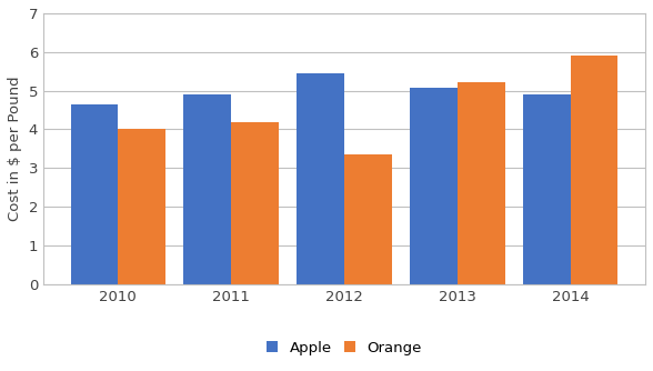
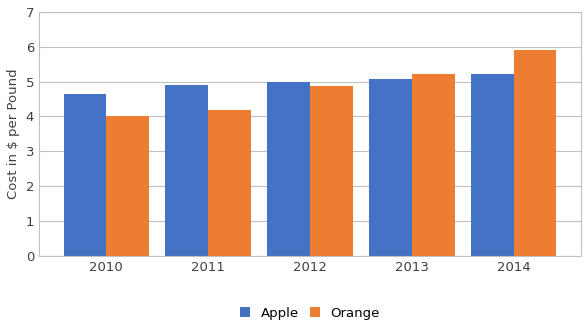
Apple/2012: 5.45 -> 5.00
Orange/2012: 3.35 -> 4.88
Apple/2014: 4.90 -> 5.22
